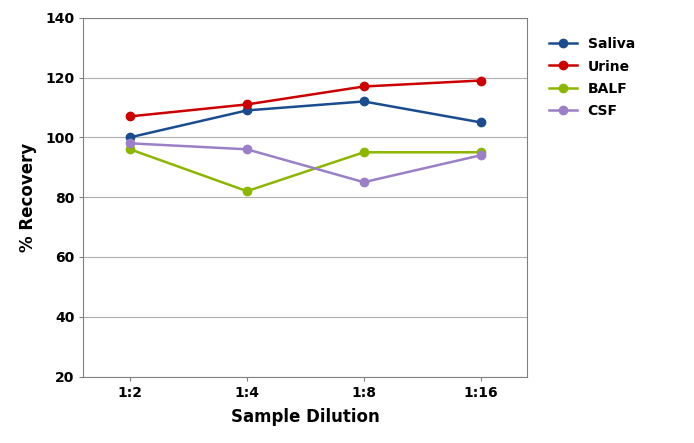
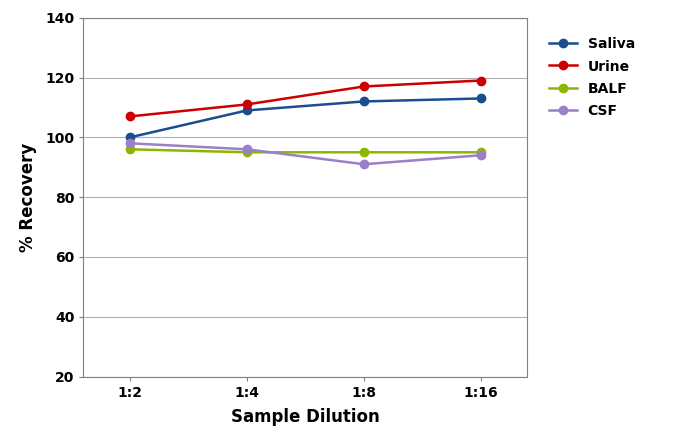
BALF/1:4: 82 -> 95
CSF/1:8: 85 -> 91
Saliva/1:16: 105 -> 113
